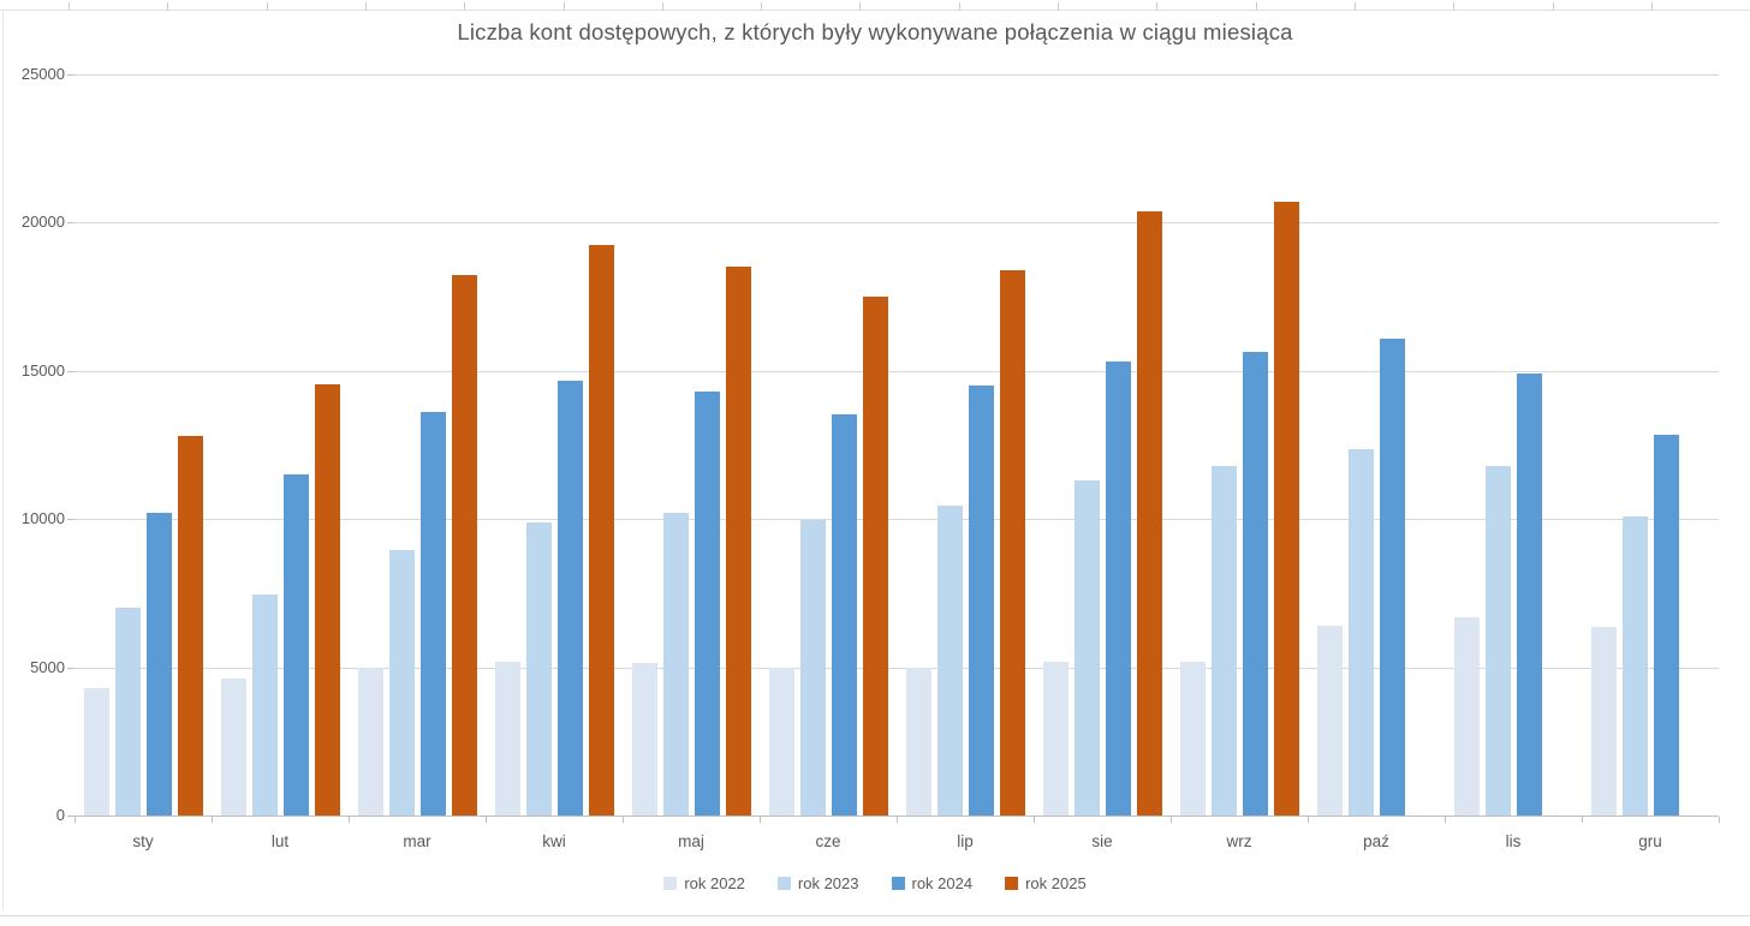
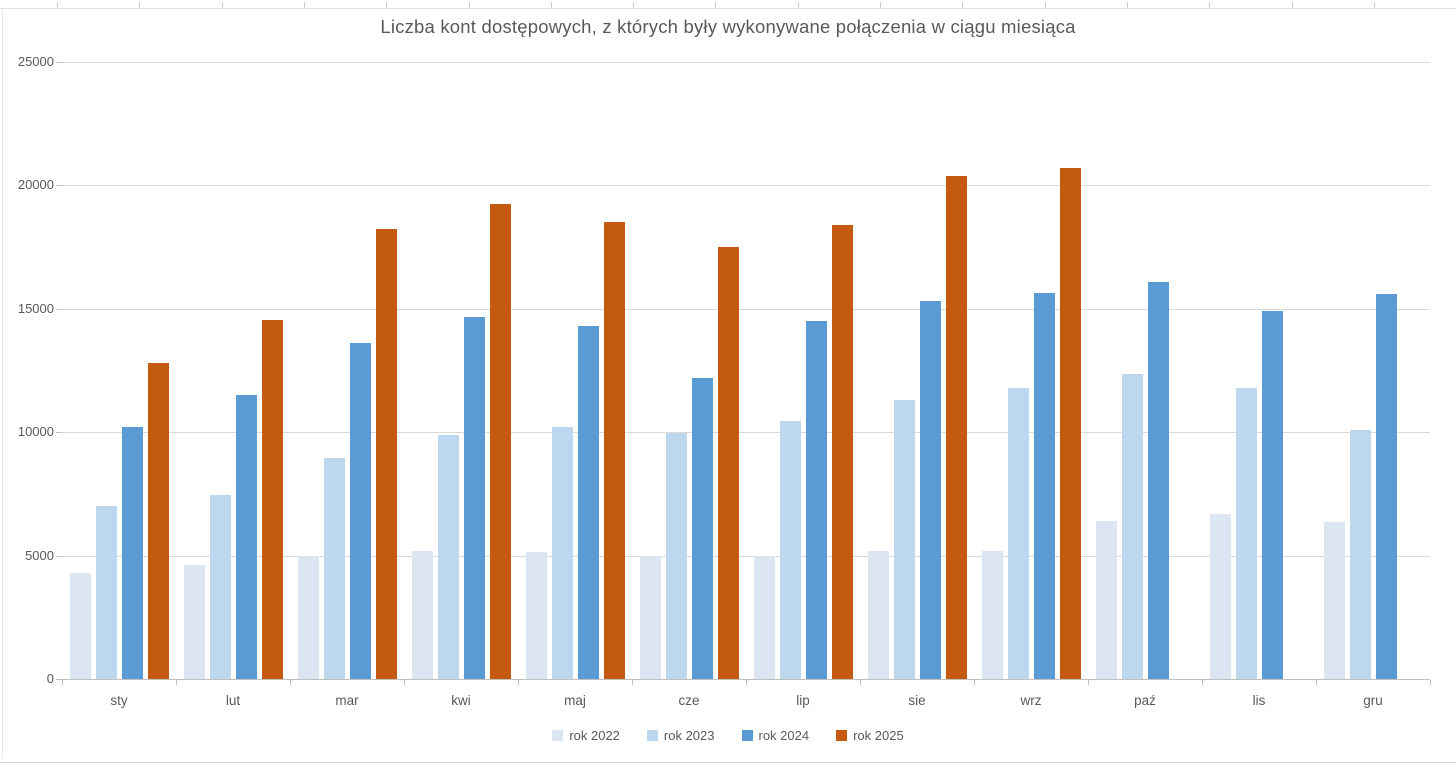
rok 2024/cze: 13600 -> 12200
rok 2024/gru: 12800 -> 15600
